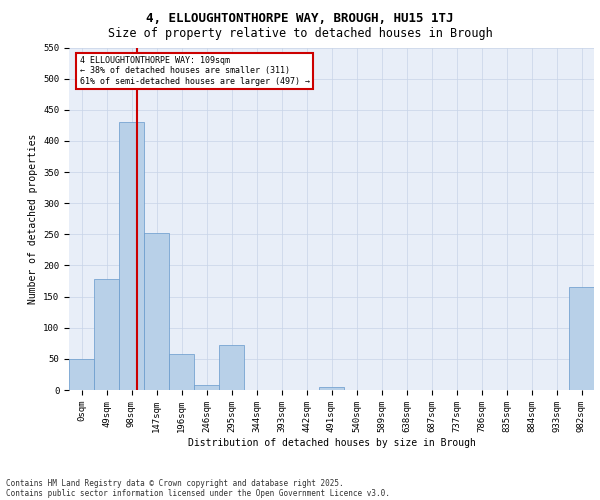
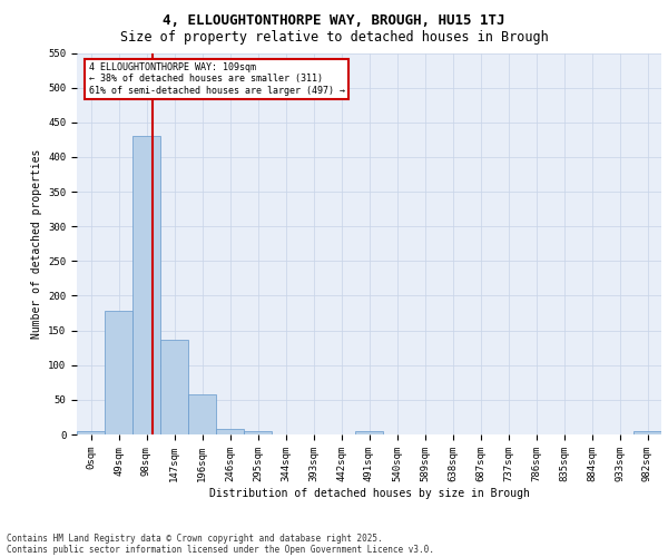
0sqm: 50 -> 5
147sqm: 252 -> 136
295sqm: 72 -> 5
982sqm: 166 -> 5
